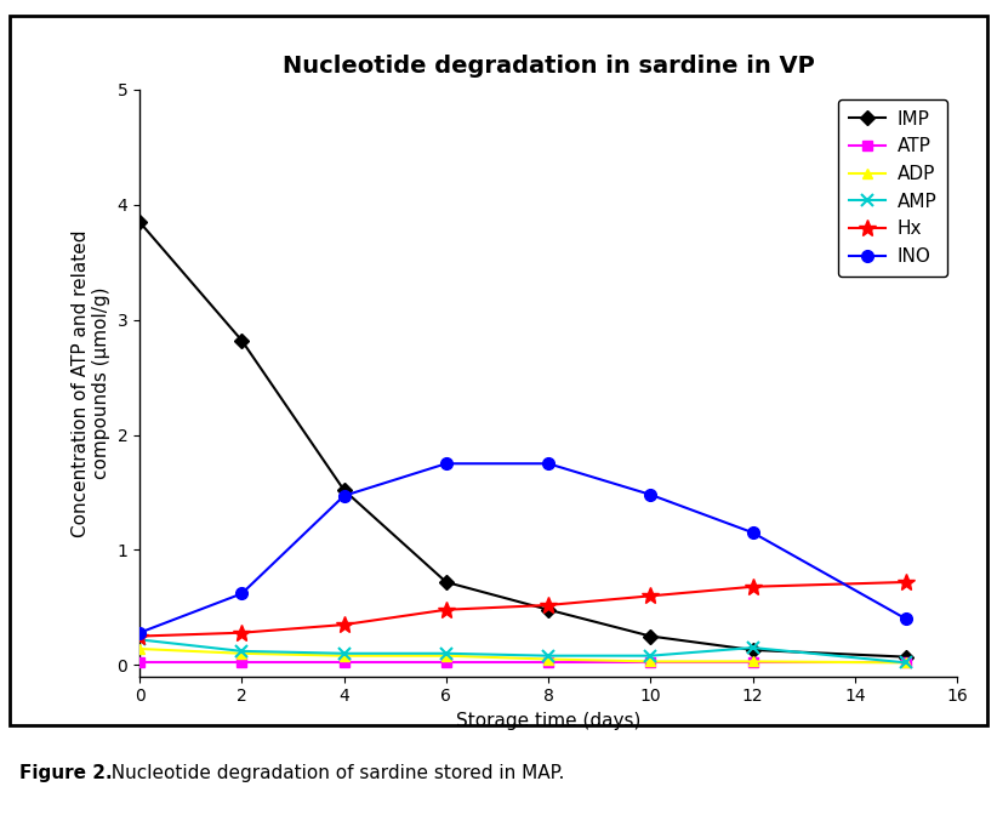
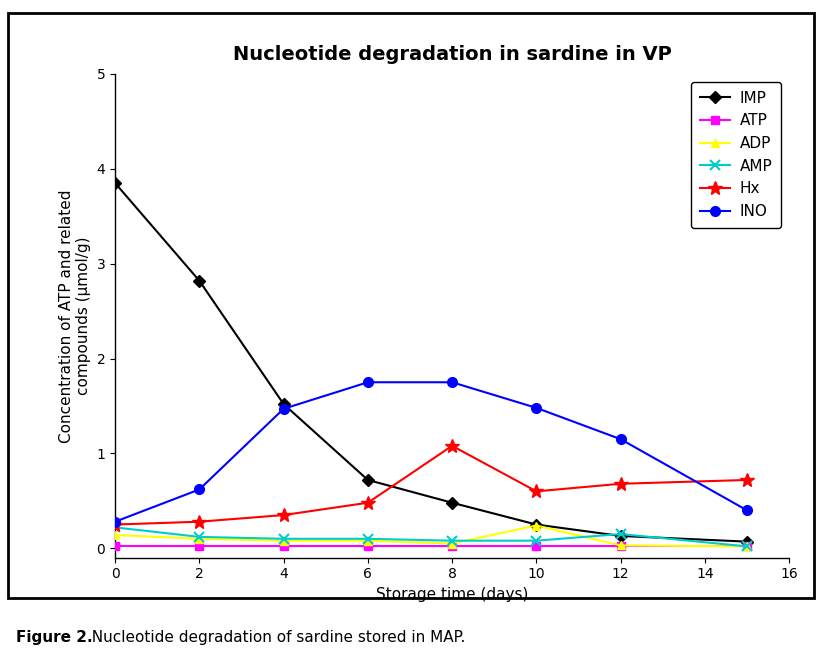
Hx/8: 0.52 -> 1.08
ADP/10: 0.03 -> 0.24
